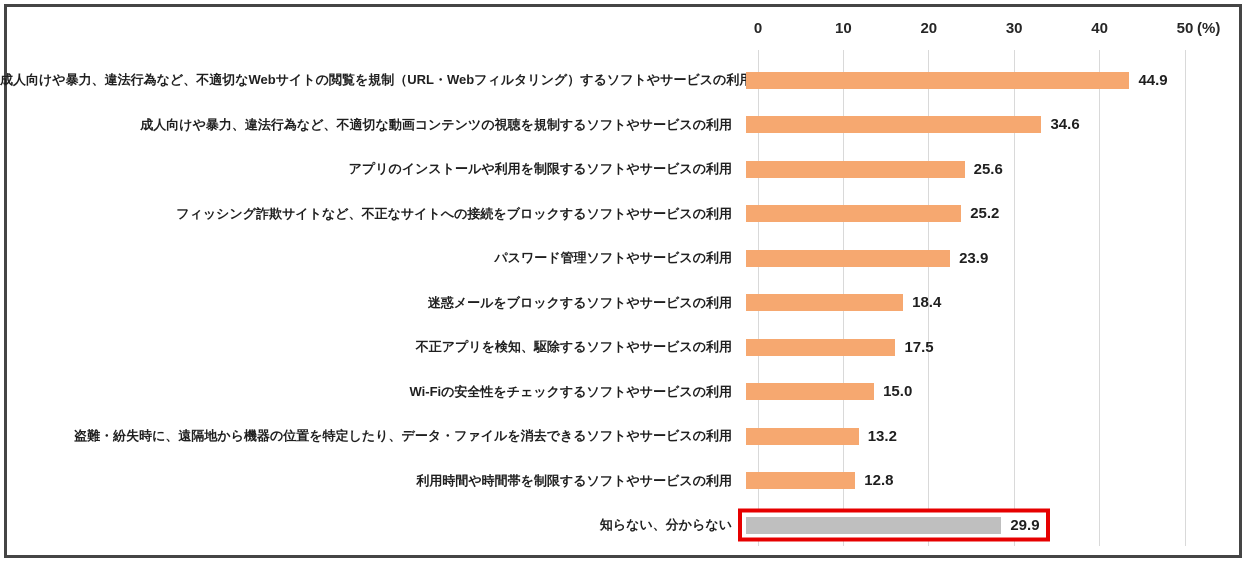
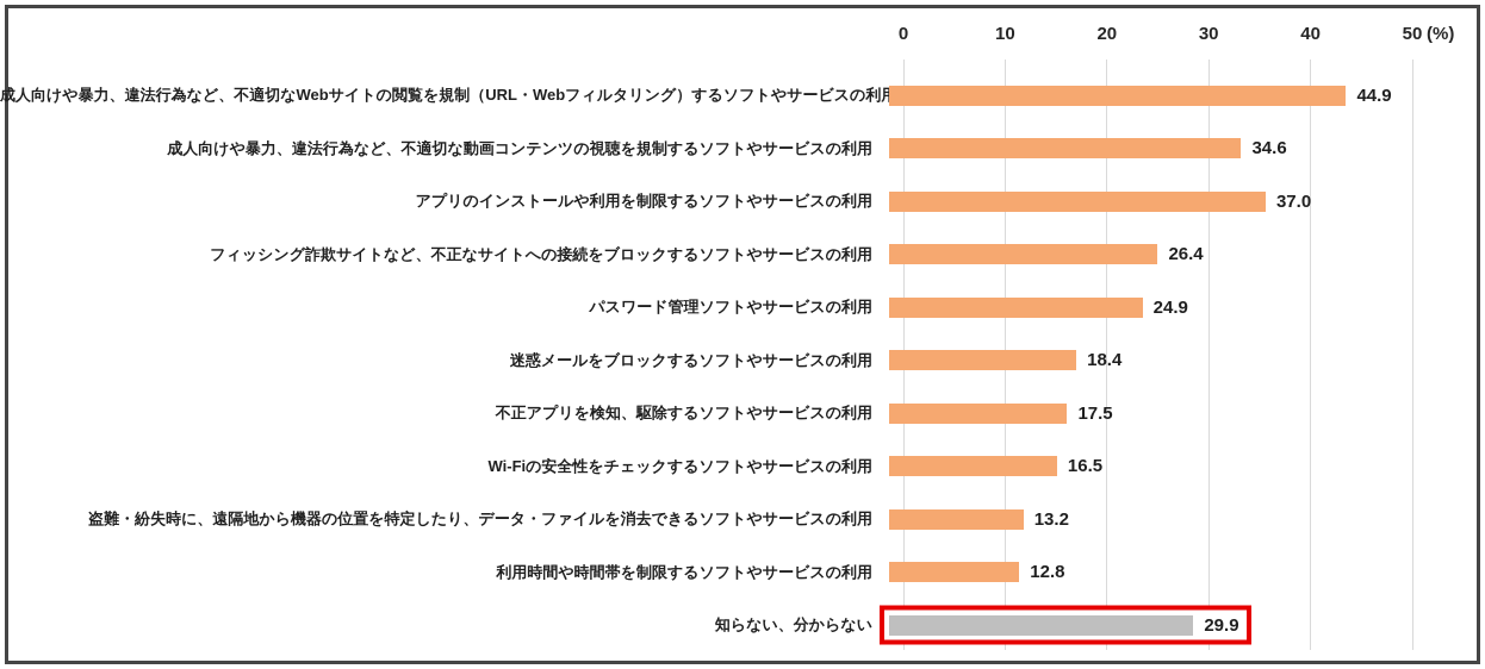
アプリのインストールや利用を制限するソフトやサービスの利用: 25.6 -> 37.0
フィッシング詐欺サイトなど、不正なサイトへの接続をブロックするソフトやサービスの利用: 25.2 -> 26.4
パスワード管理ソフトやサービスの利用: 23.9 -> 24.9
Wi-Fiの安全性をチェックするソフトやサービスの利用: 15.0 -> 16.5
